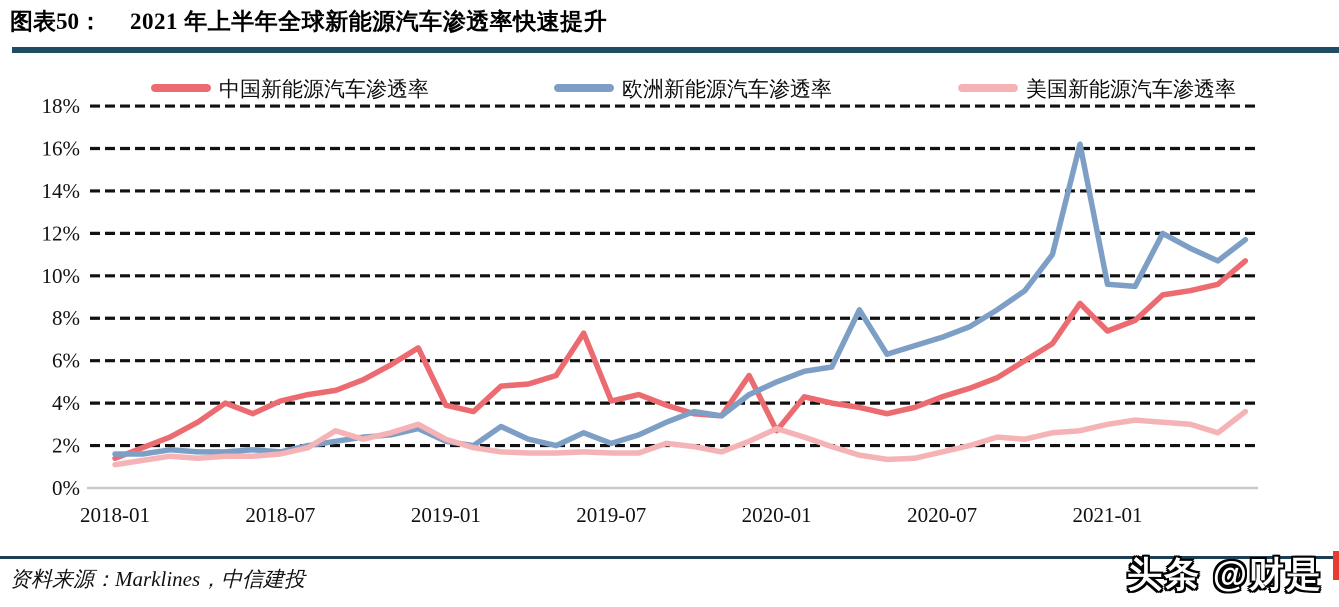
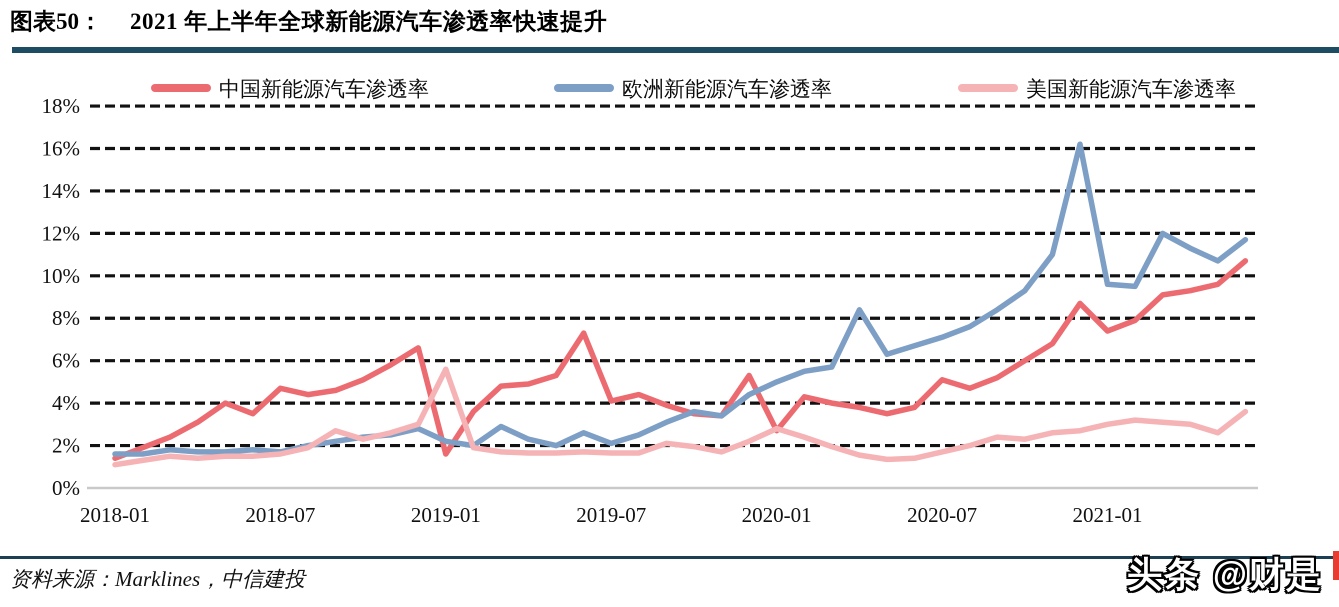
中国新能源汽车渗透率/2018-07: 4.1% -> 4.7%
中国新能源汽车渗透率/2019-01: 3.9% -> 1.6%
美国新能源汽车渗透率/2019-01: 2.3% -> 5.6%
中国新能源汽车渗透率/2020-07: 4.3% -> 5.1%
